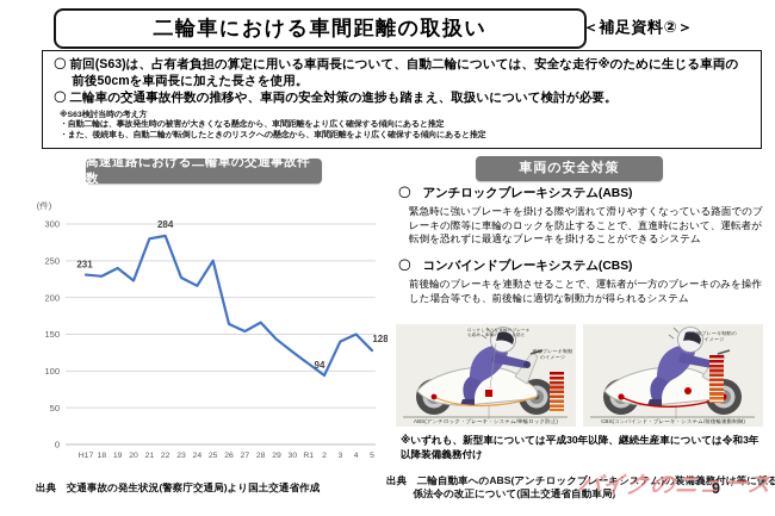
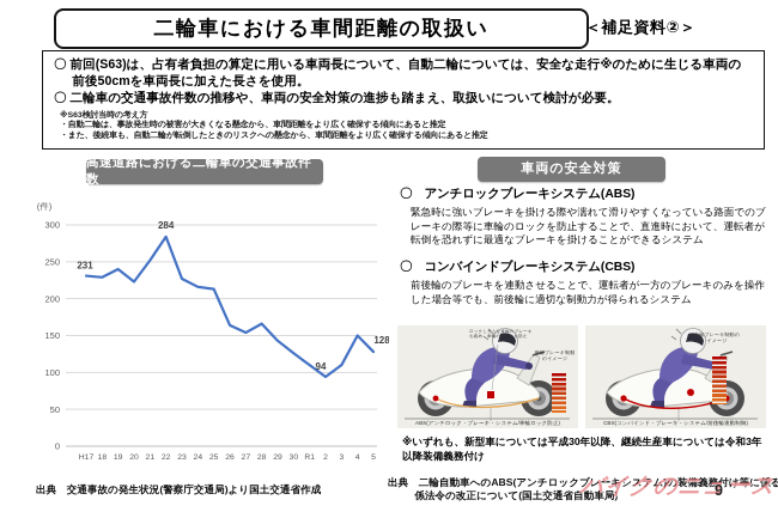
21: 280 -> 250
25: 250 -> 210
3: 140 -> 110
